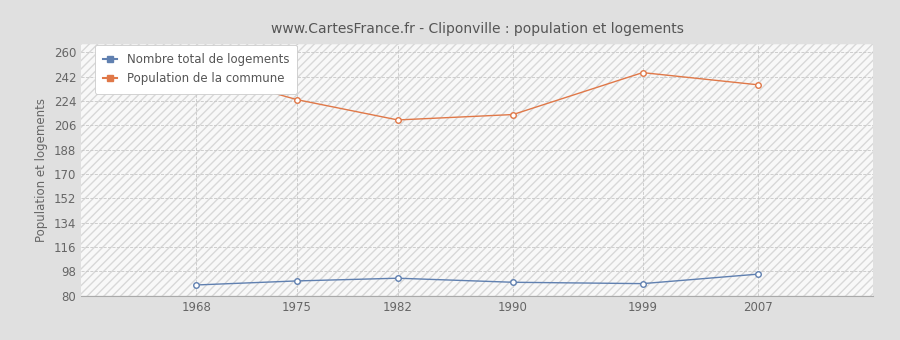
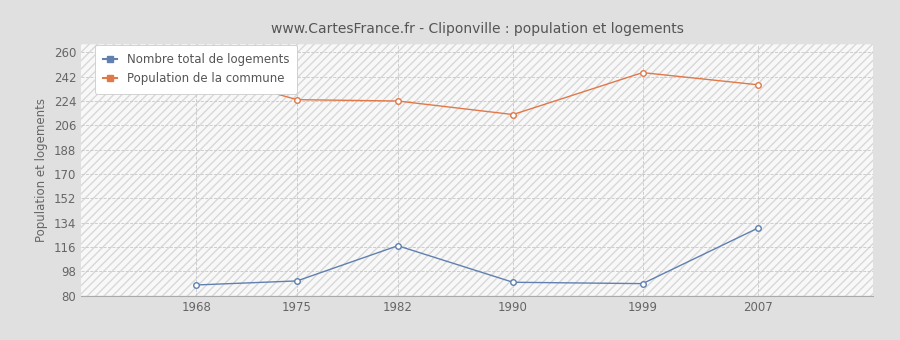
Nombre total de logements/1982: 93 -> 117
Population de la commune/1982: 210 -> 224
Nombre total de logements/2007: 96 -> 130
